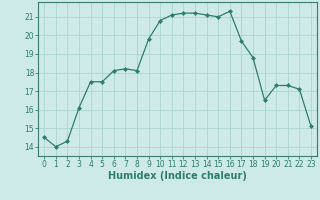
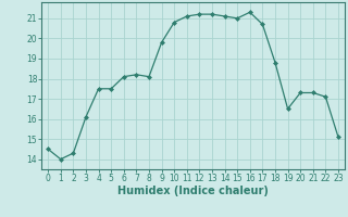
17: 19.7 -> 20.7
